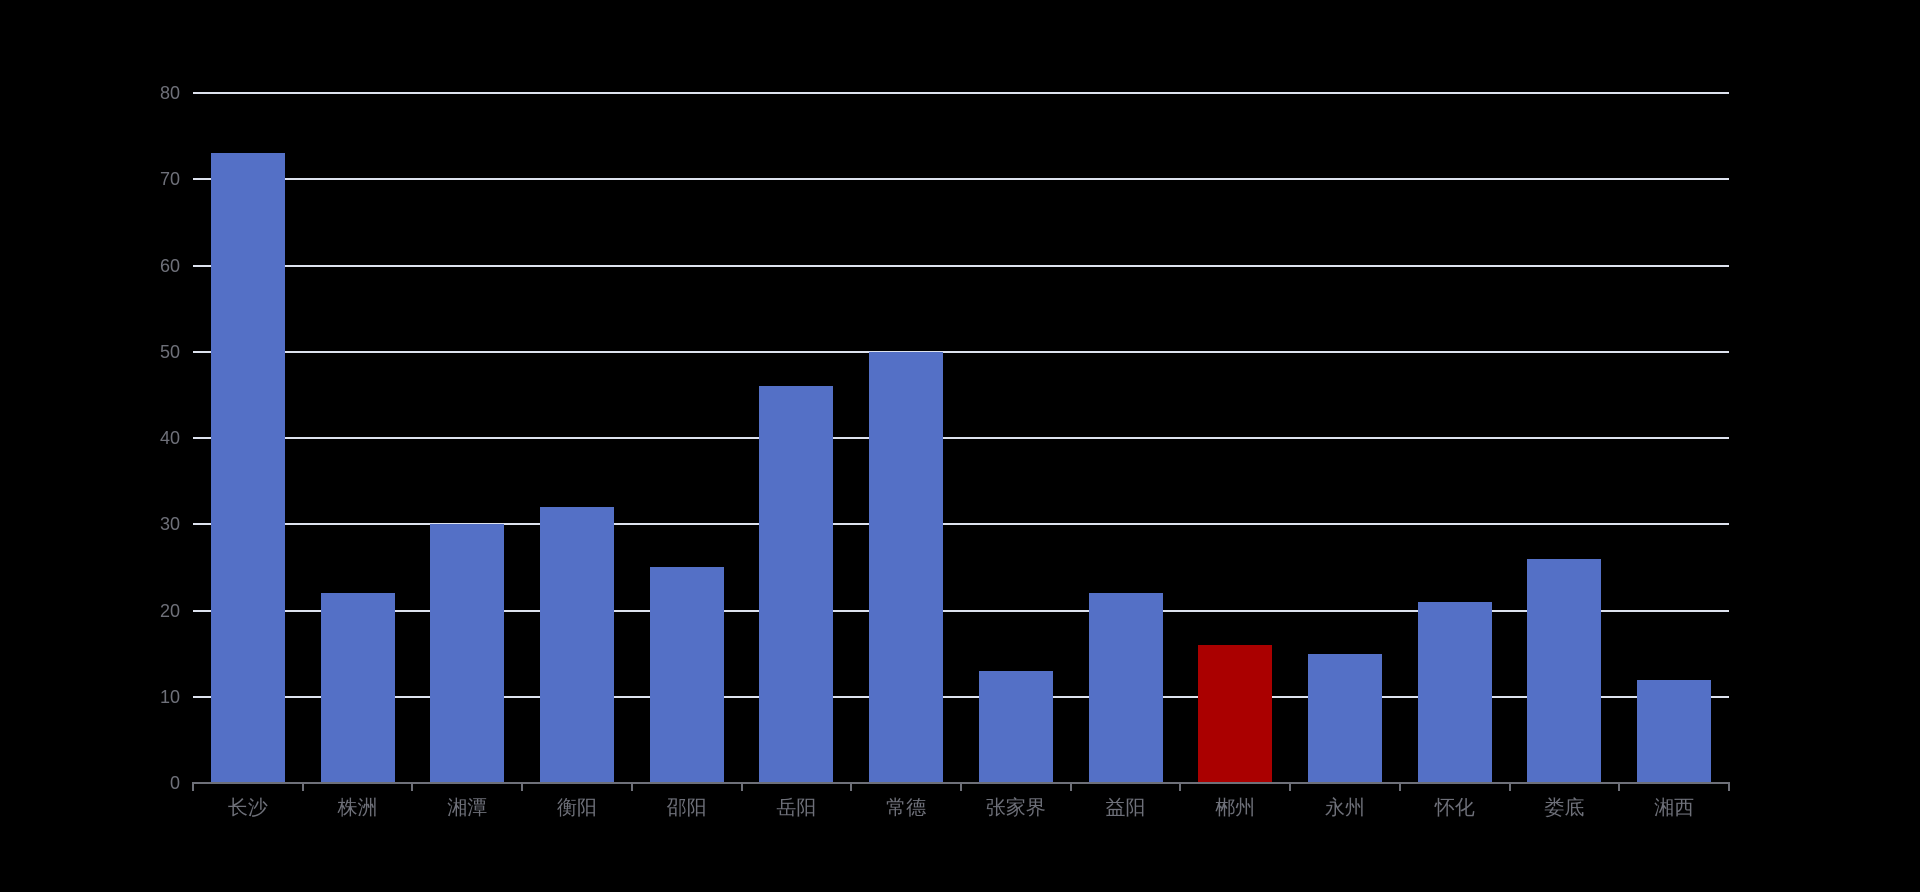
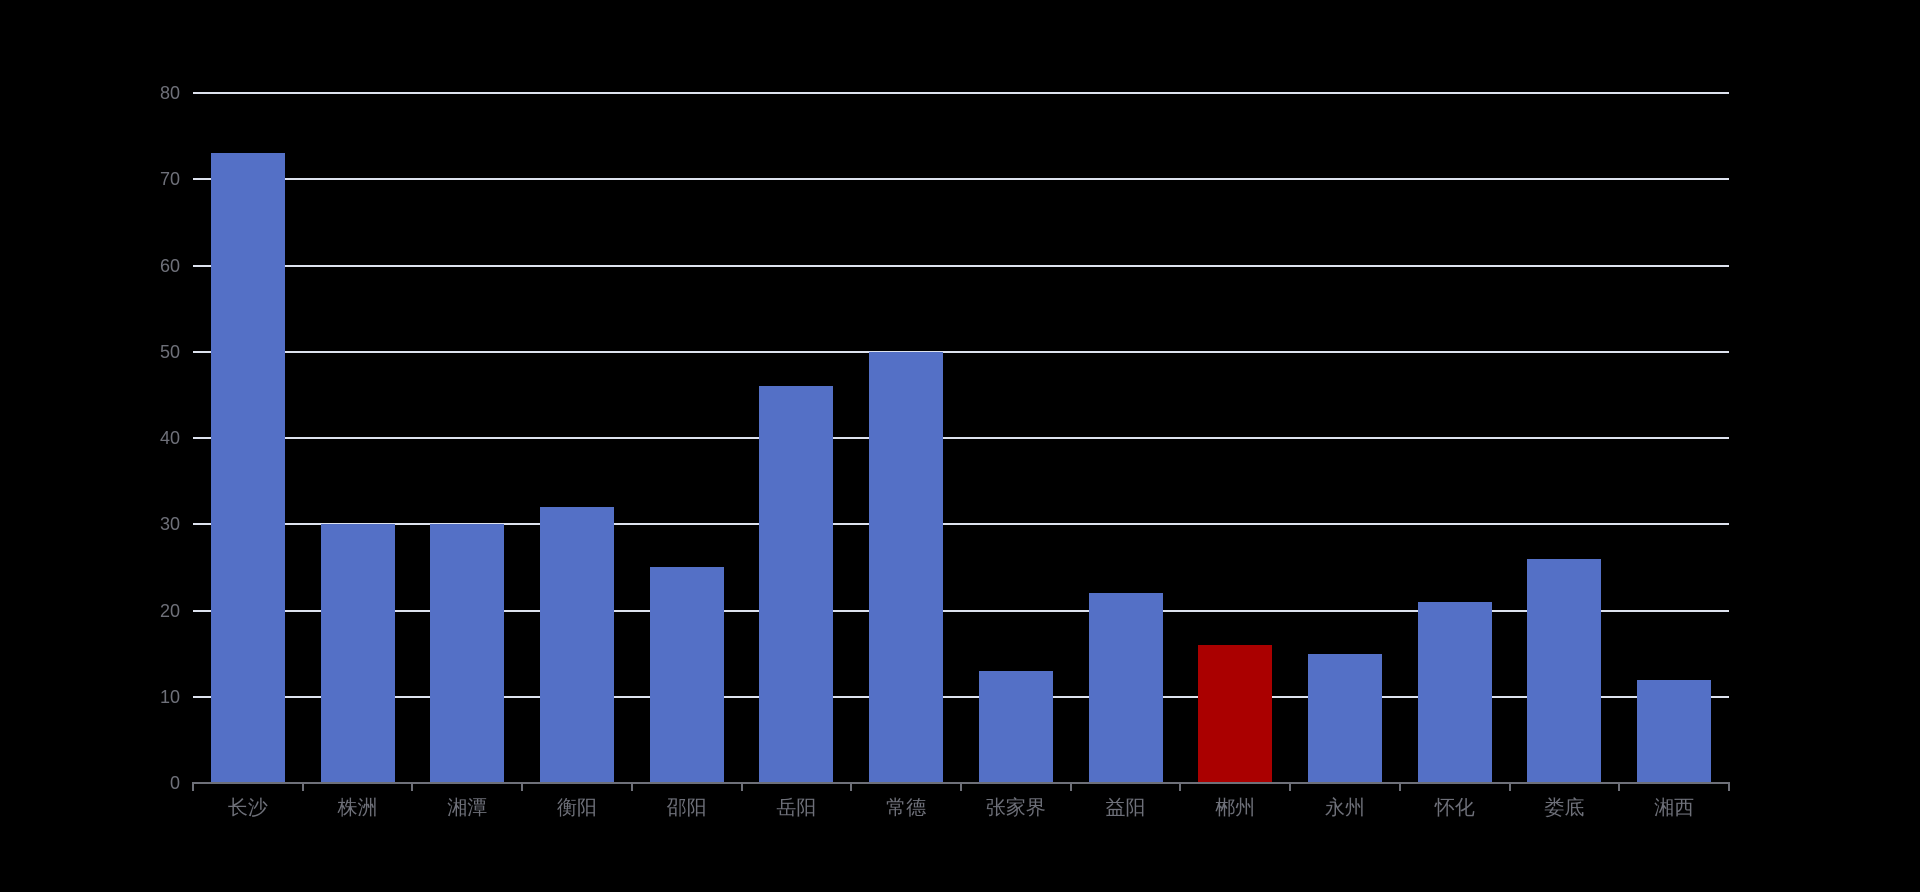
株洲: 22 -> 30
